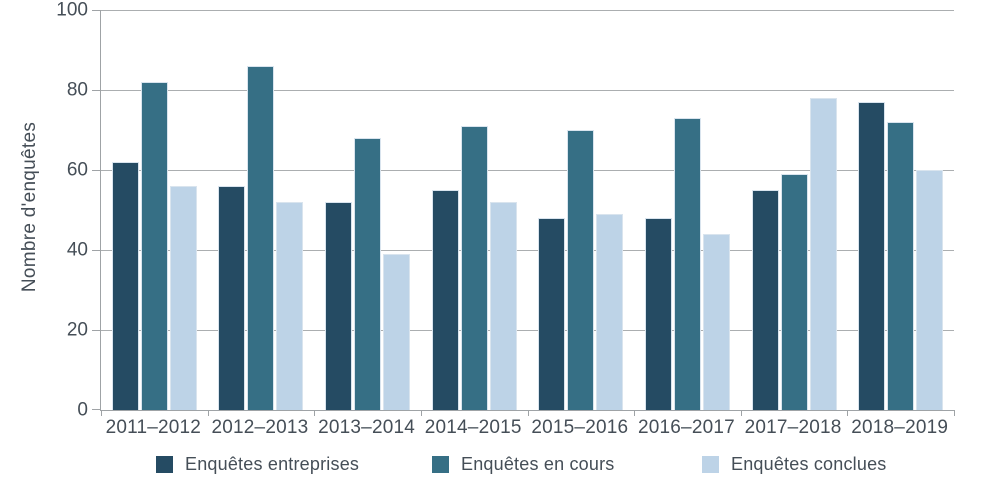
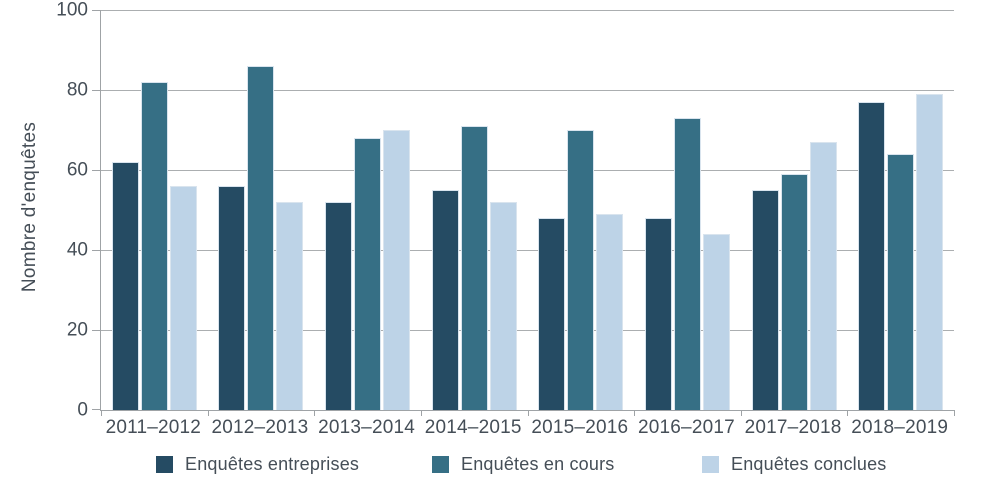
Enquêtes conclues/2013–2014: 39 -> 70
Enquêtes conclues/2017–2018: 78 -> 67
Enquêtes en cours/2018–2019: 72 -> 64
Enquêtes conclues/2018–2019: 60 -> 79
